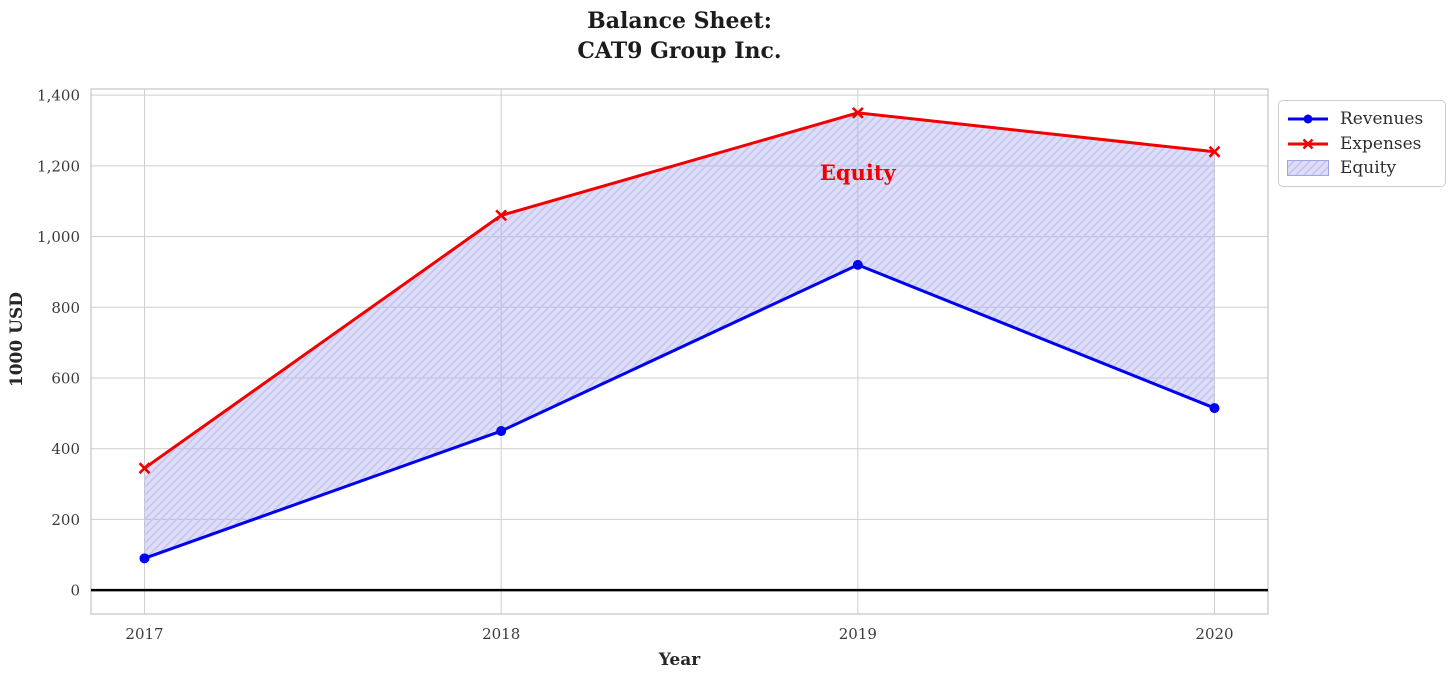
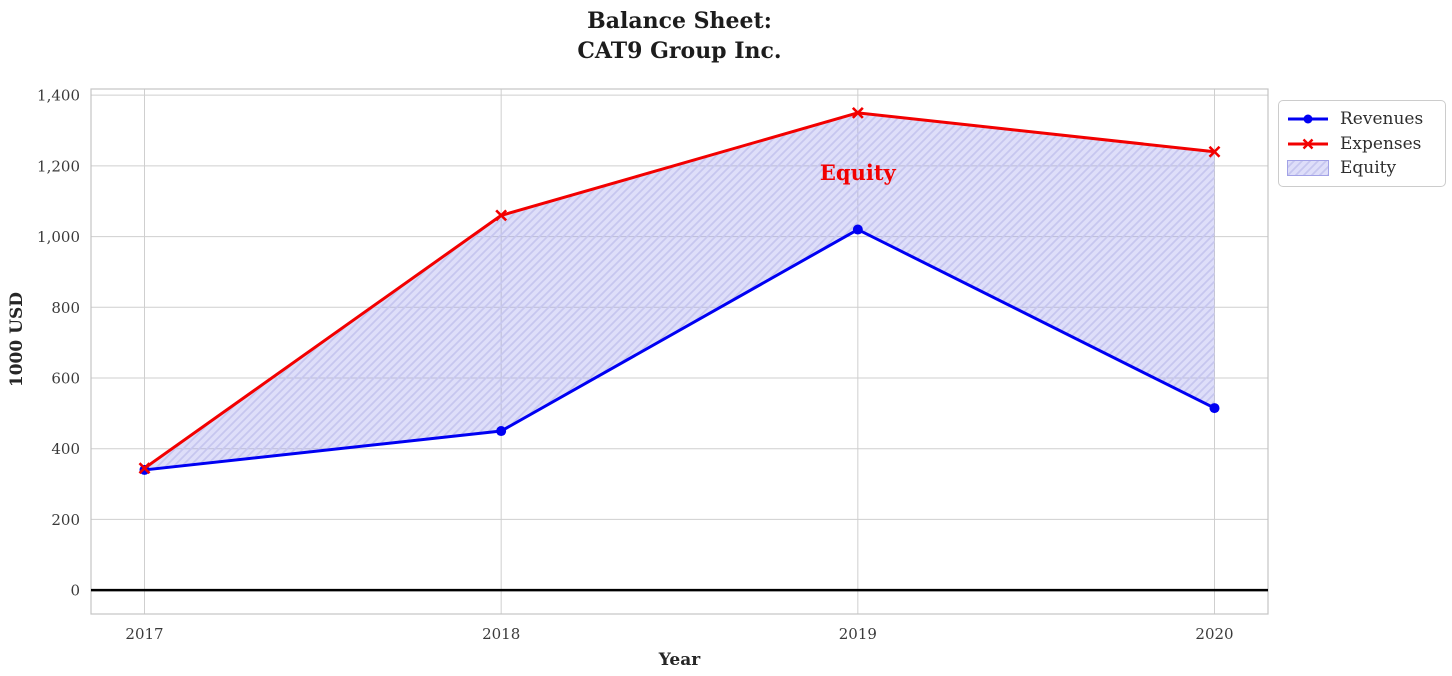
Revenues/2017: 90 -> 340
Revenues/2019: 920 -> 1020
